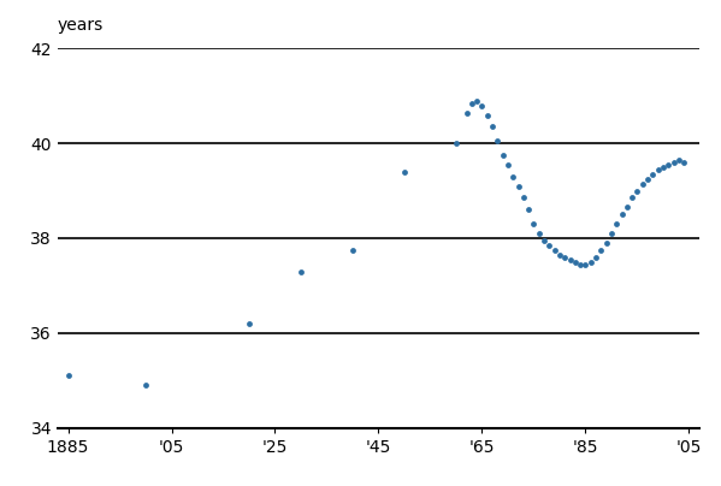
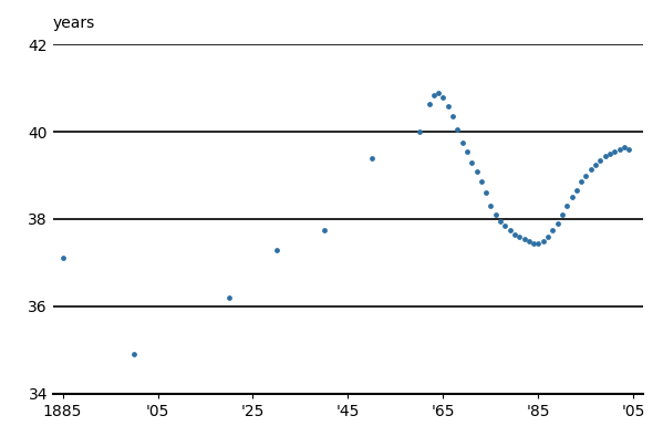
1885: 35.10 -> 37.10
